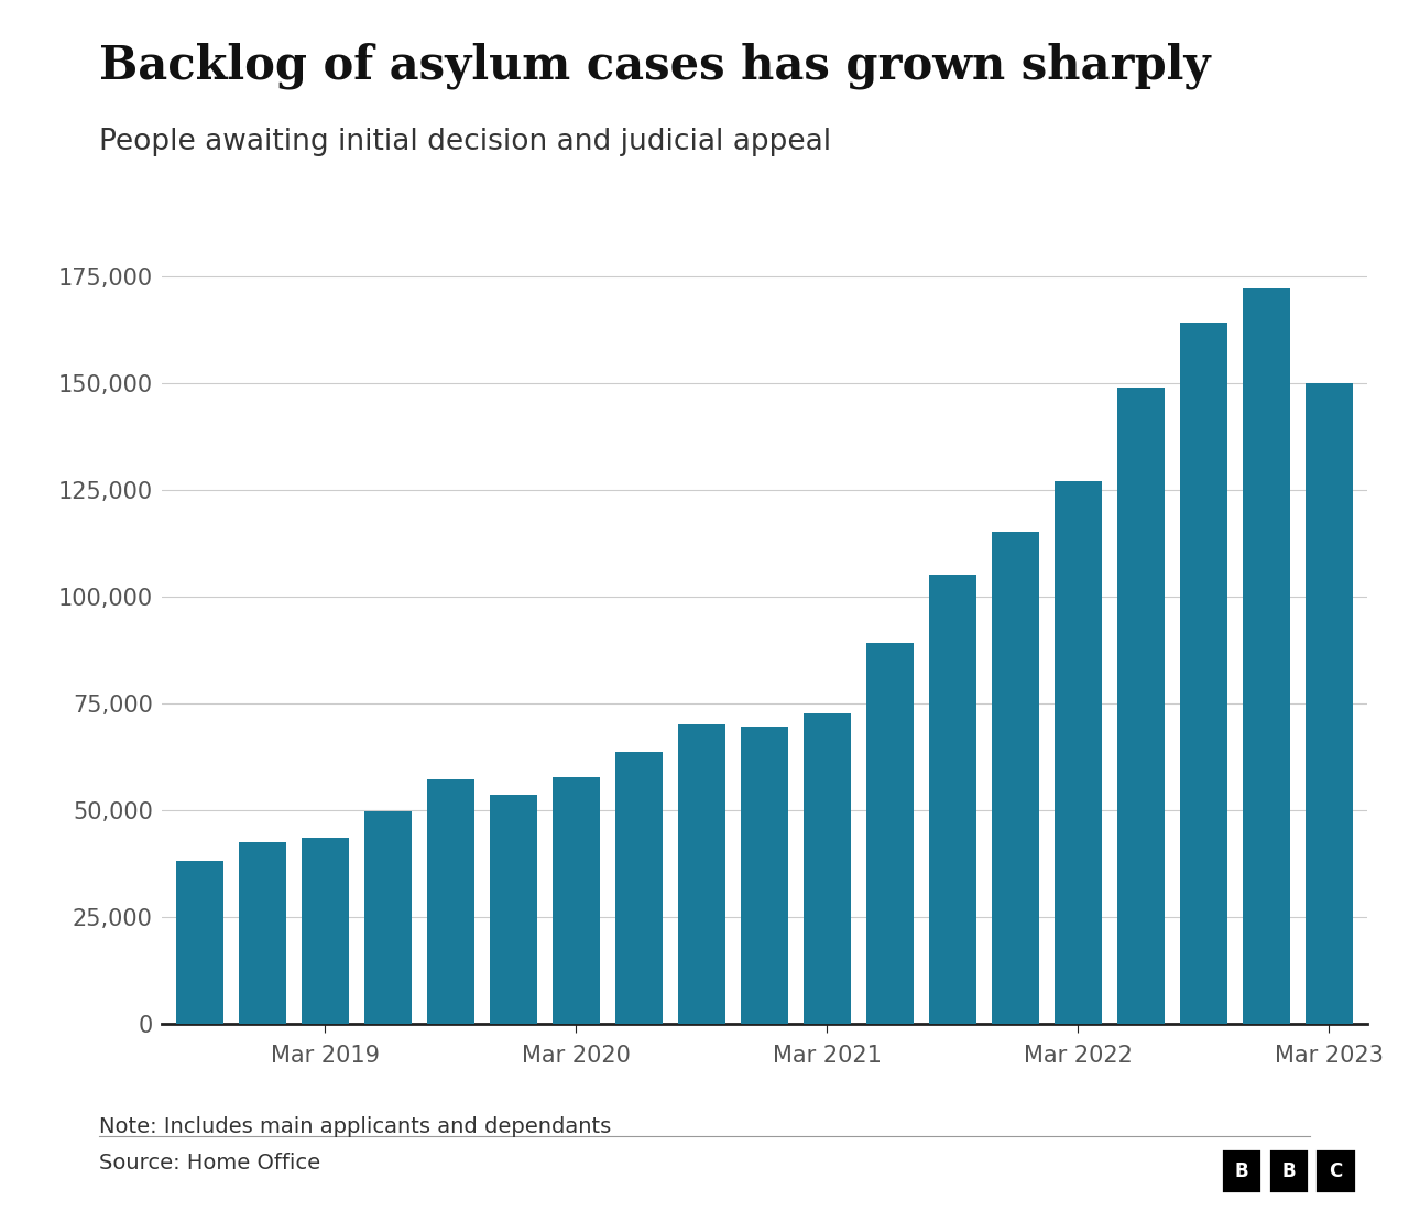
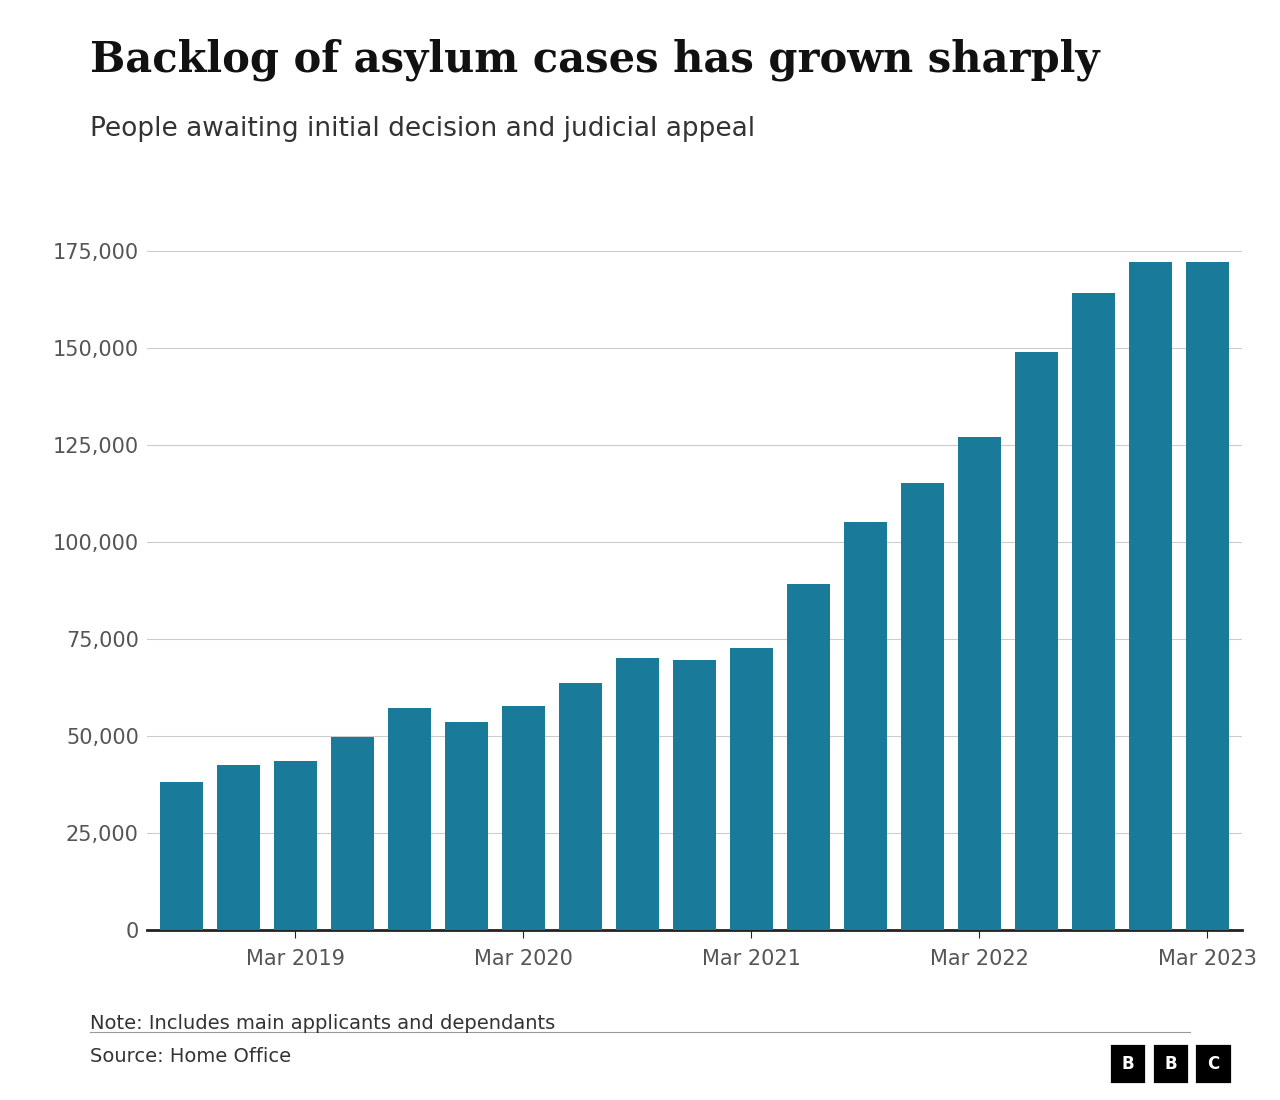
Mar 2023: 150,000 -> 172,000
